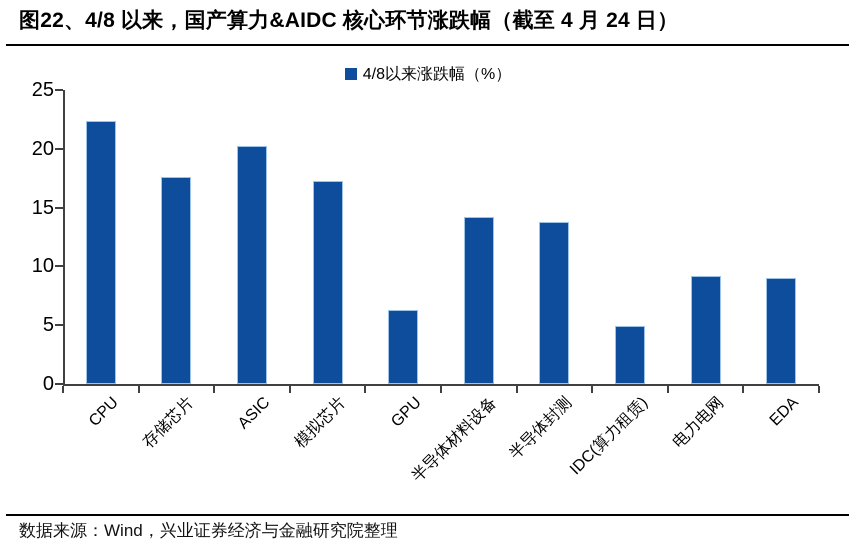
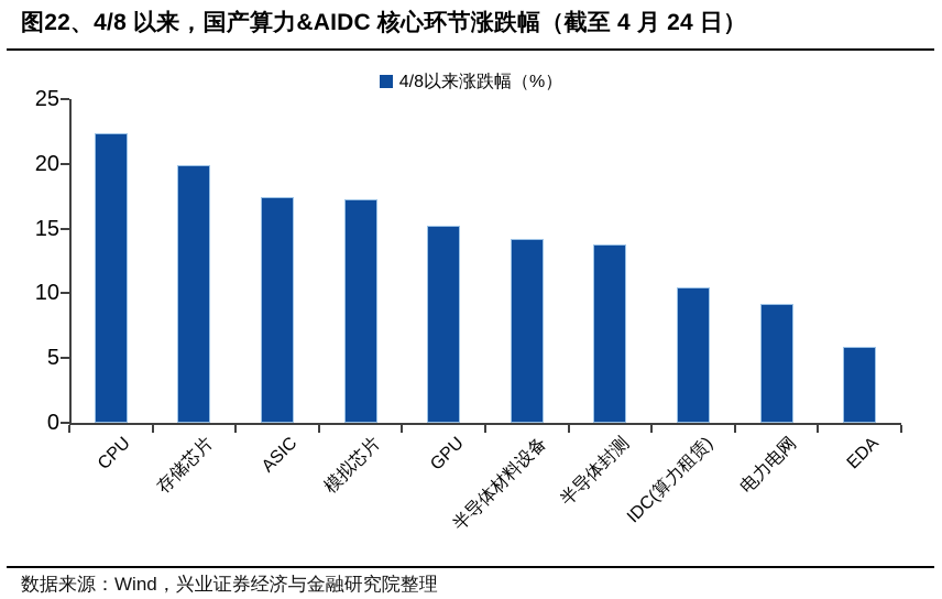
存储芯片: 17.6 -> 19.9
ASIC: 20.2 -> 17.4
GPU: 6.3 -> 15.2
IDC(算力租赁): 4.9 -> 10.5
EDA: 9.0 -> 5.9
